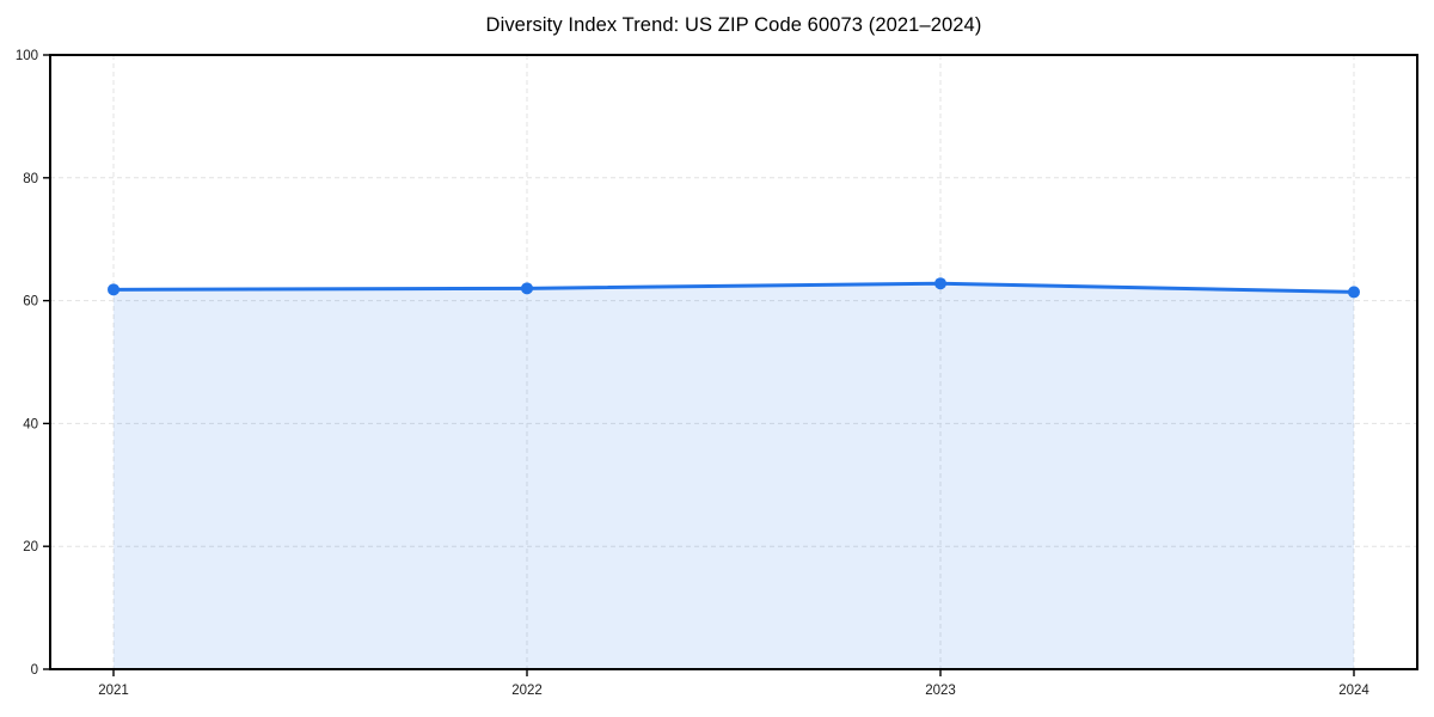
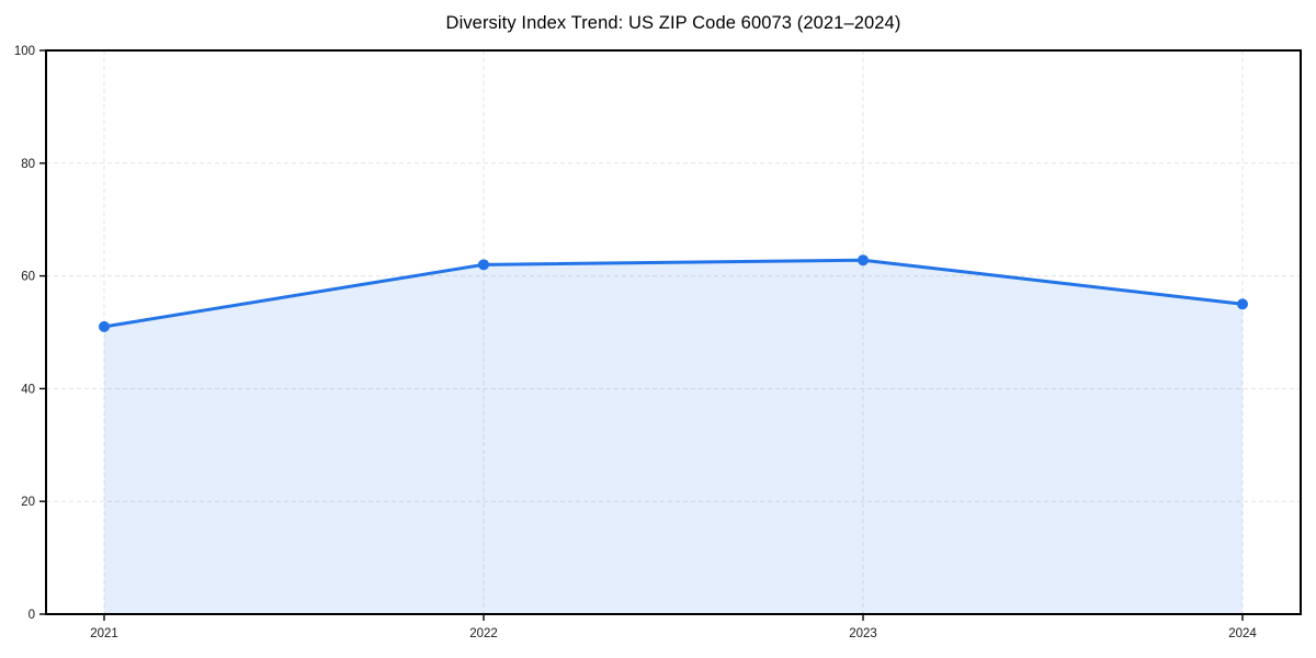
2021: 62 -> 51
2024: 61 -> 55
